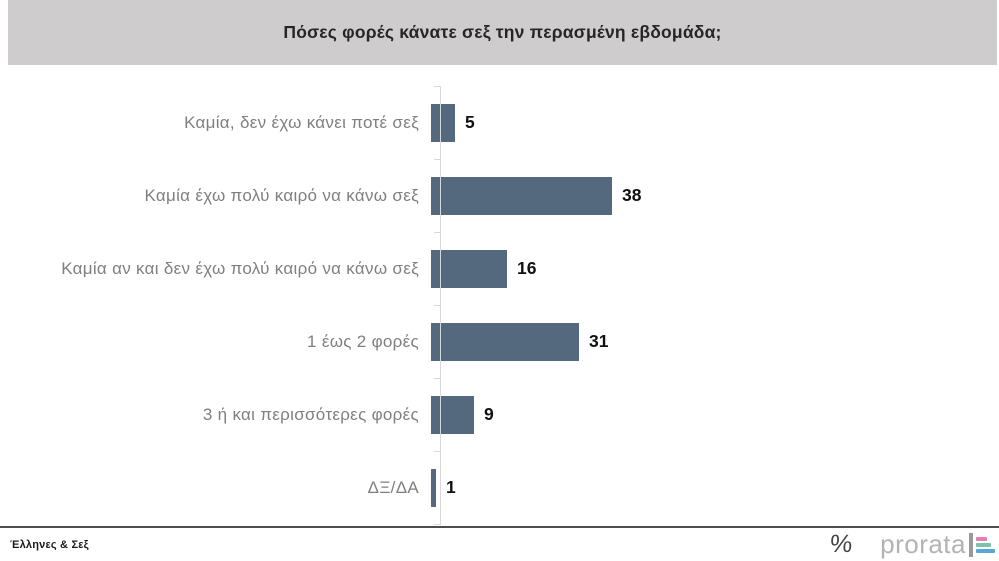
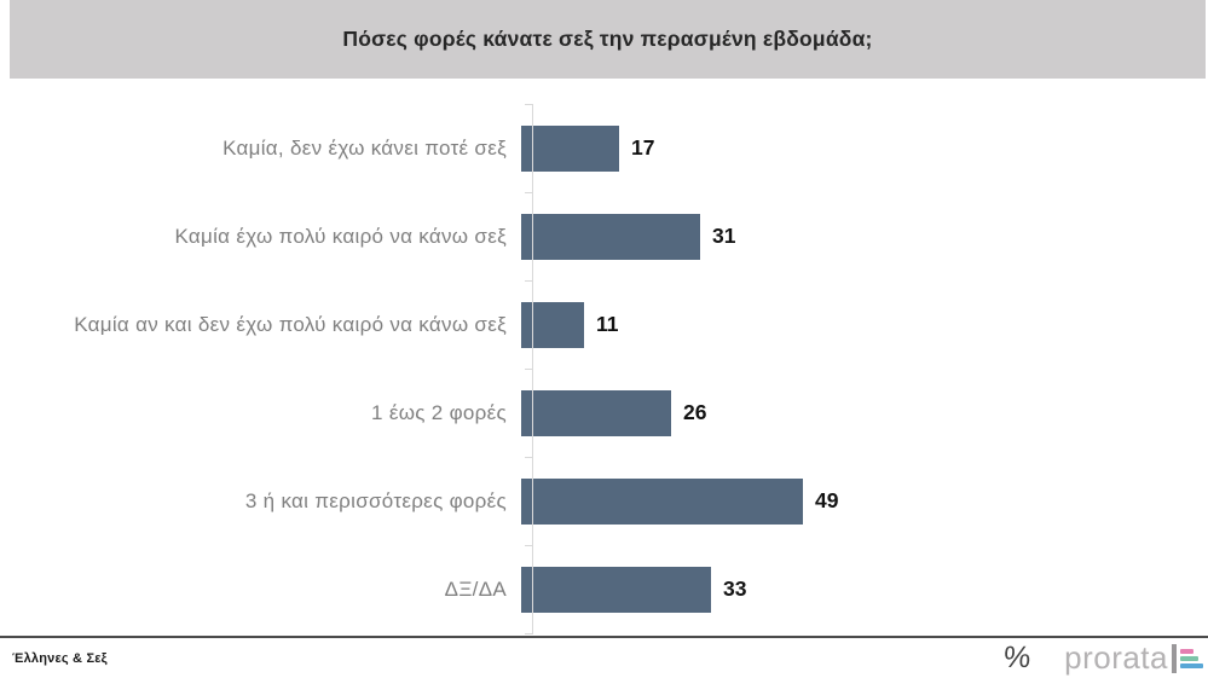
Καμία, δεν έχω κάνει ποτέ σεξ: 5 -> 17
Καμία έχω πολύ καιρό να κάνω σεξ: 38 -> 31
Καμία αν και δεν έχω πολύ καιρό να κάνω σεξ: 16 -> 11
1 έως 2 φορές: 31 -> 26
3 ή και περισσότερες φορές: 9 -> 49
ΔΞ/ΔΑ: 1 -> 33
